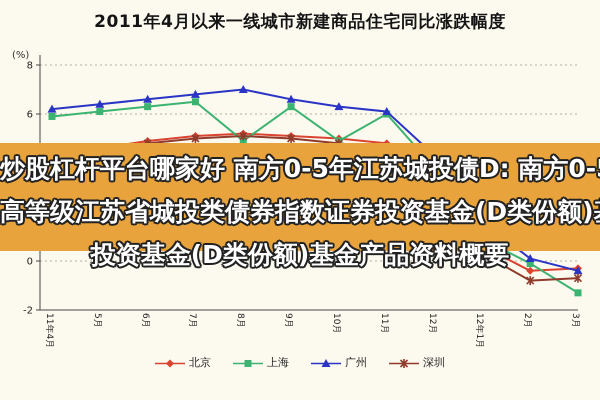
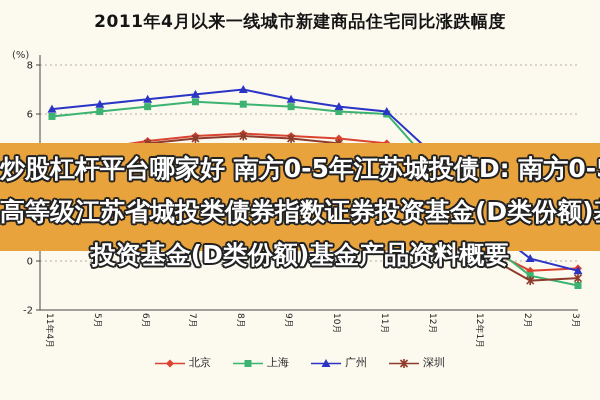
上海/8月: 4.9 -> 6.4
上海/10月: 4.9 -> 6.1
上海/2月: -0.1 -> -0.6
上海/3月: -1.3 -> -1.0
